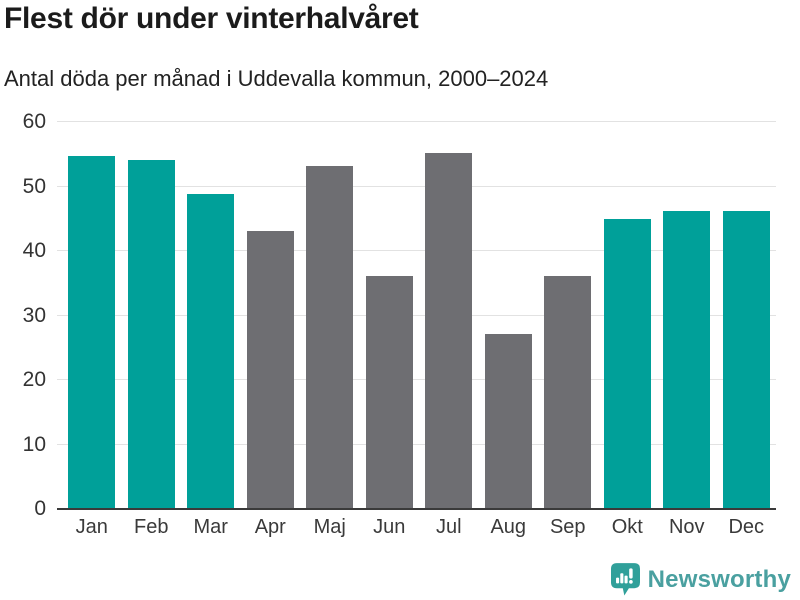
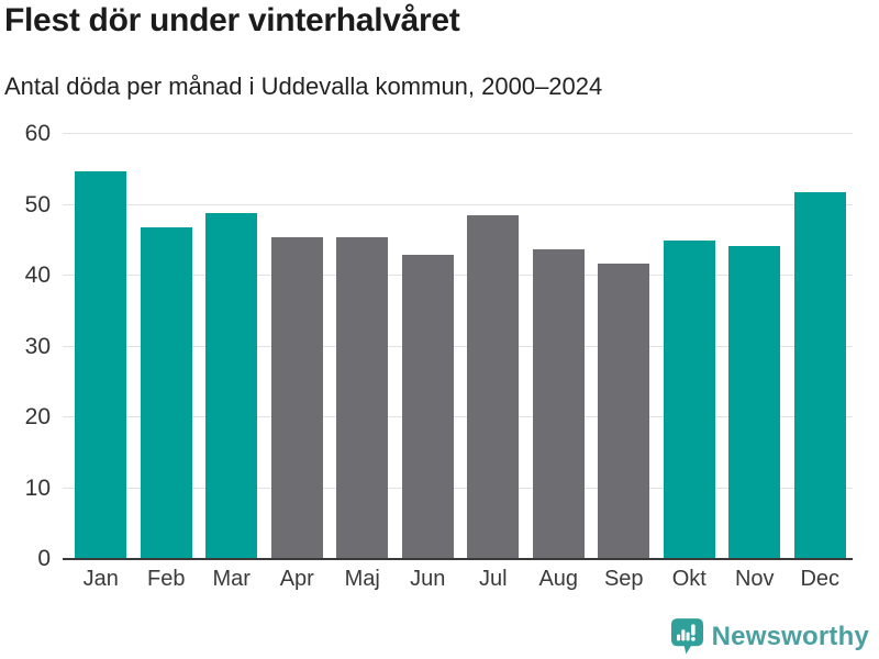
Feb: 54 -> 47
Apr: 43 -> 45
Maj: 53 -> 45
Jun: 36 -> 43
Jul: 55 -> 48
Aug: 27 -> 44
Sep: 36 -> 42
Nov: 46 -> 44
Dec: 46 -> 52
